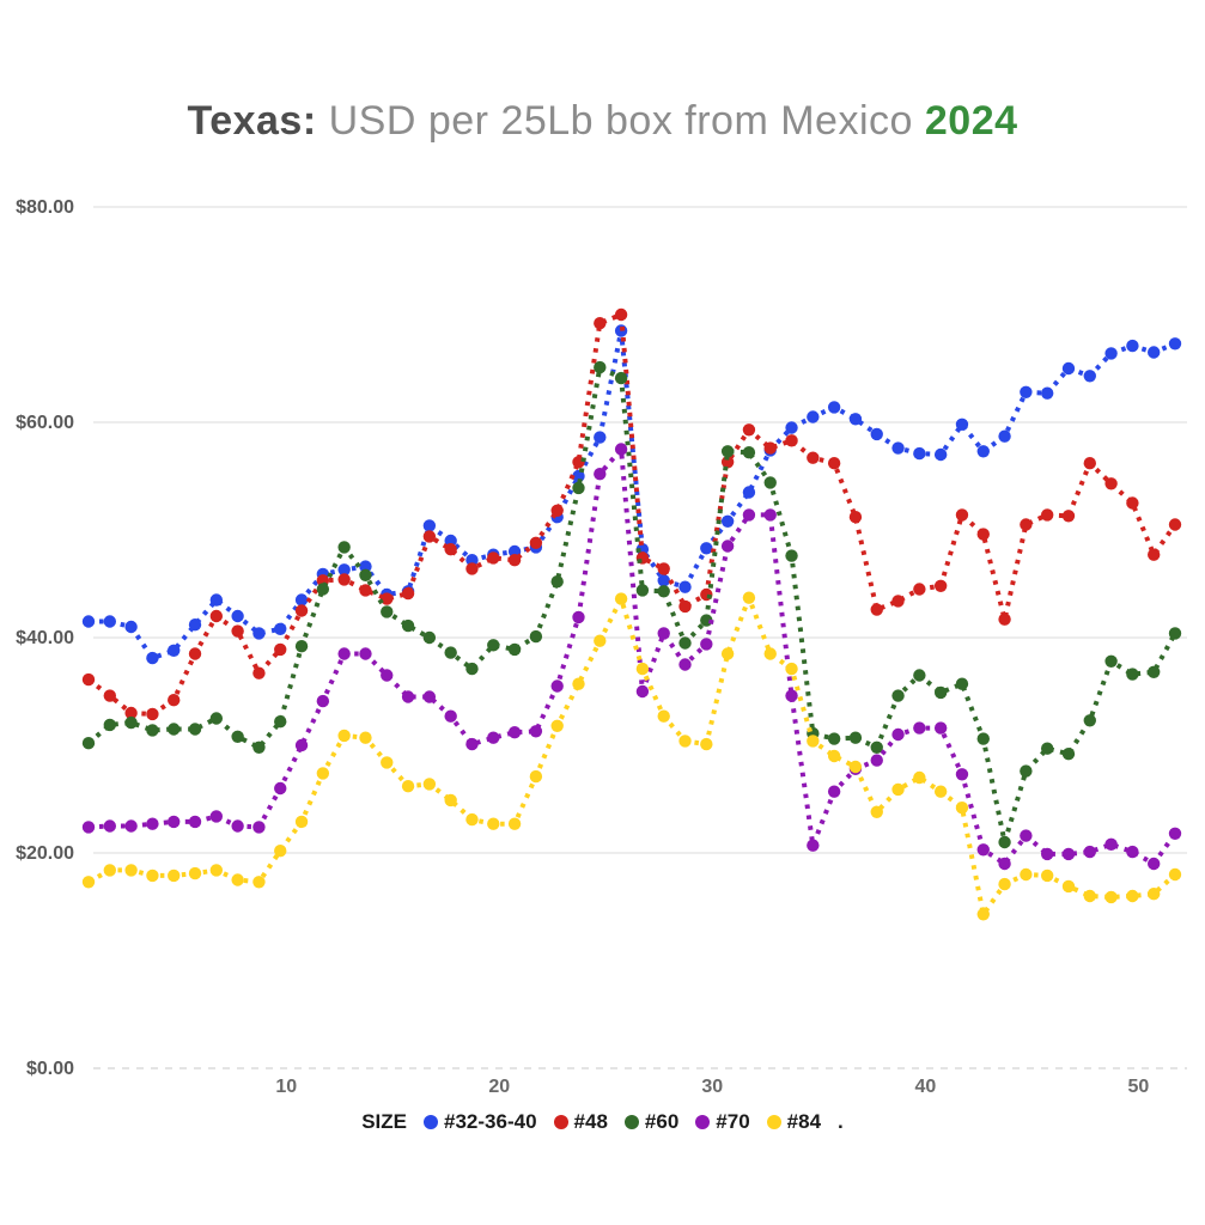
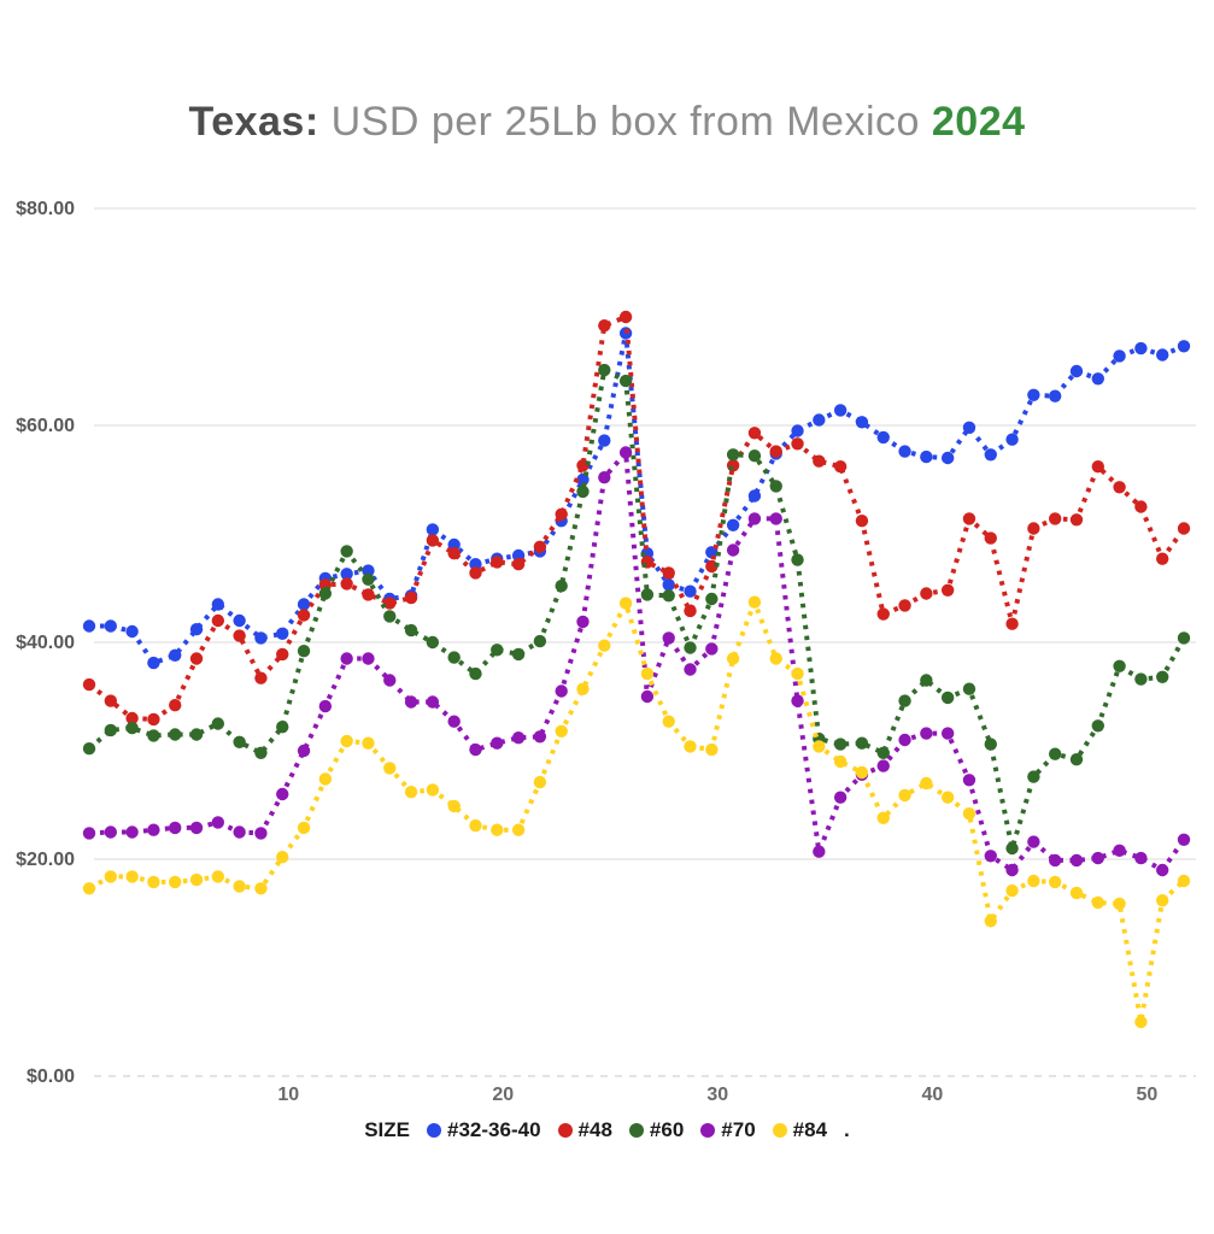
#48/30: $44 -> $47
#60/30: $42 -> $44
#84/50: $16 -> $5
